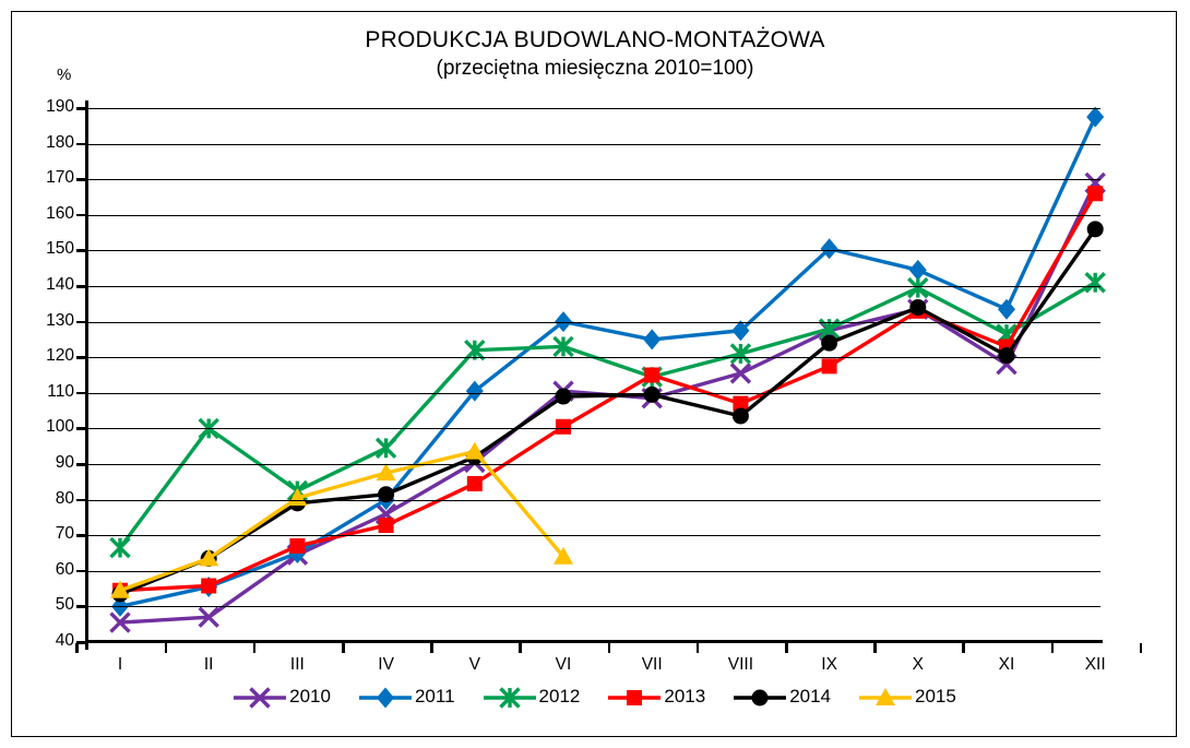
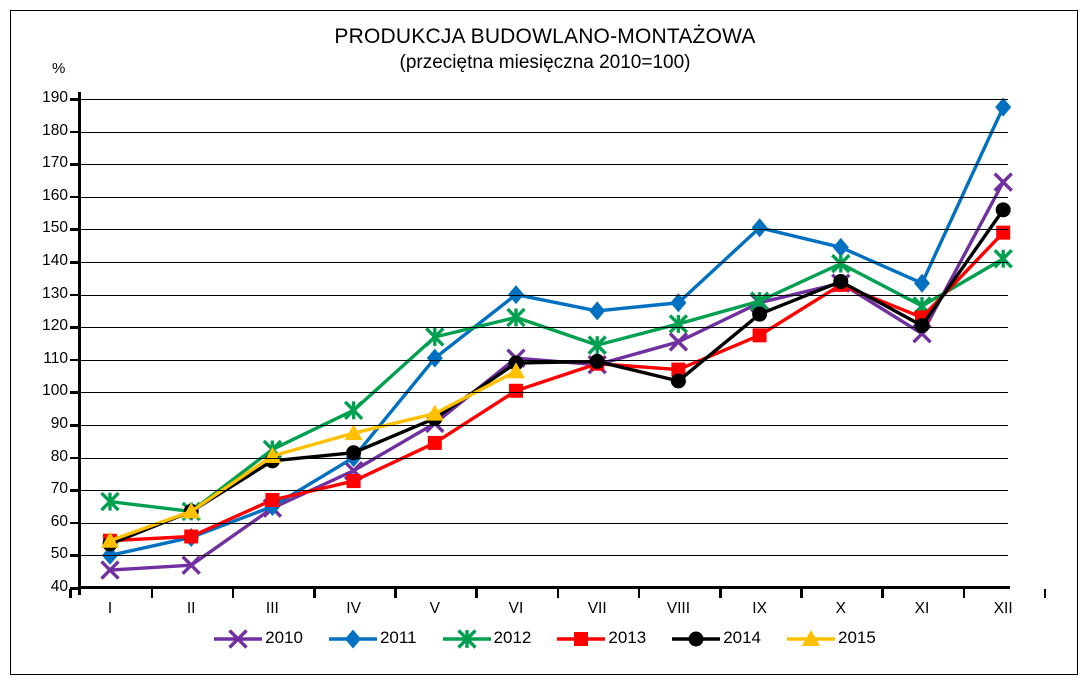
2012/II: 100 -> 64
2012/V: 122 -> 117
2015/VI: 64 -> 106
2013/VII: 115 -> 109
2010/XII: 169 -> 164
2013/XII: 166 -> 149
